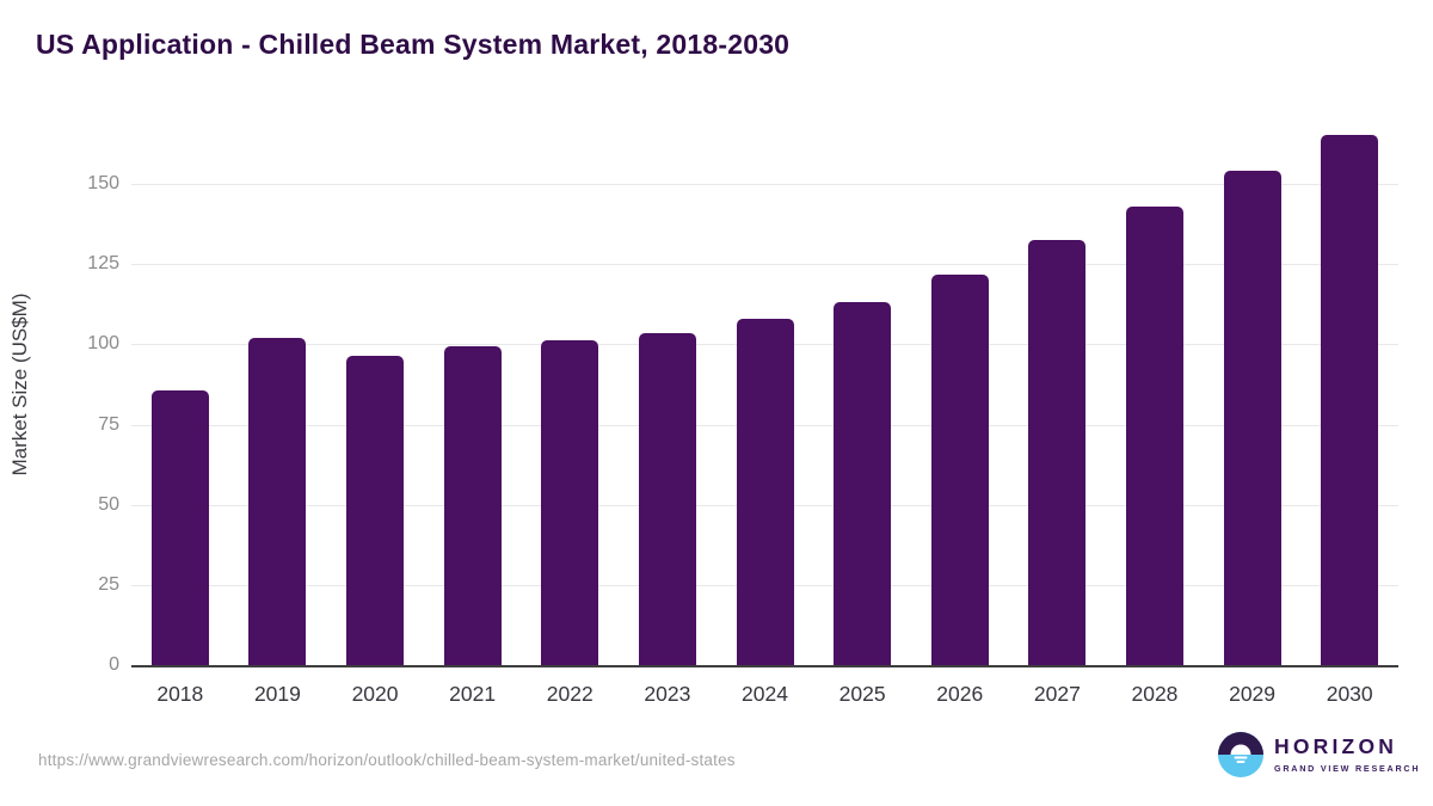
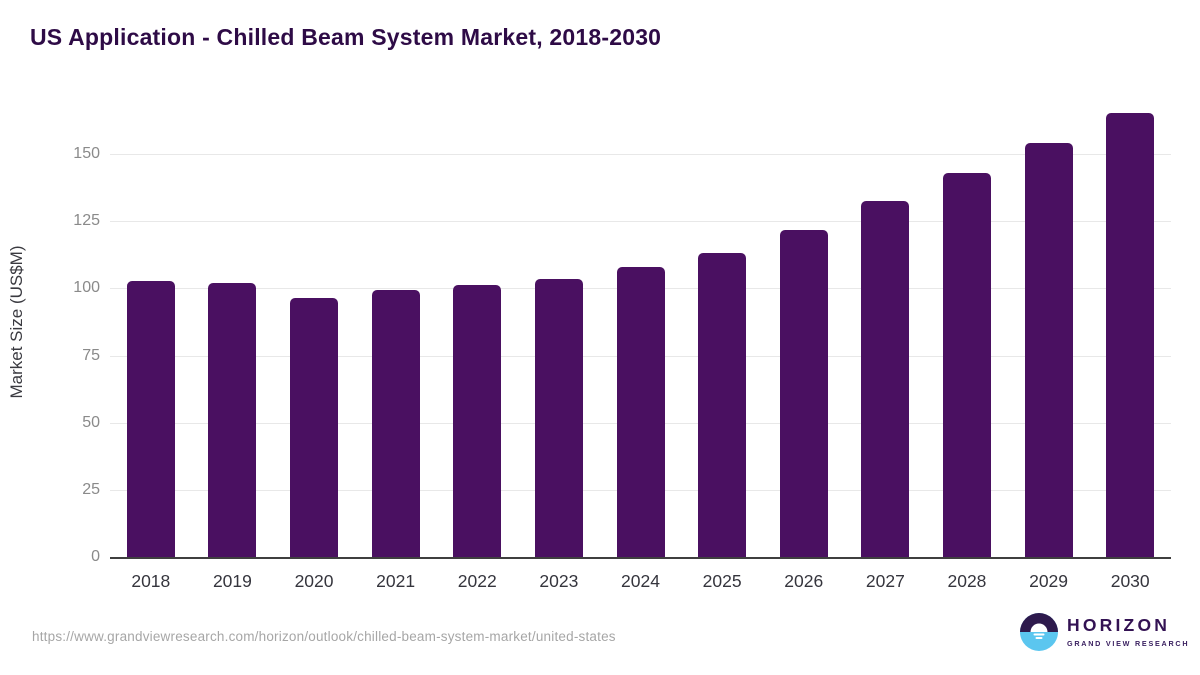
2018: 86 -> 103
